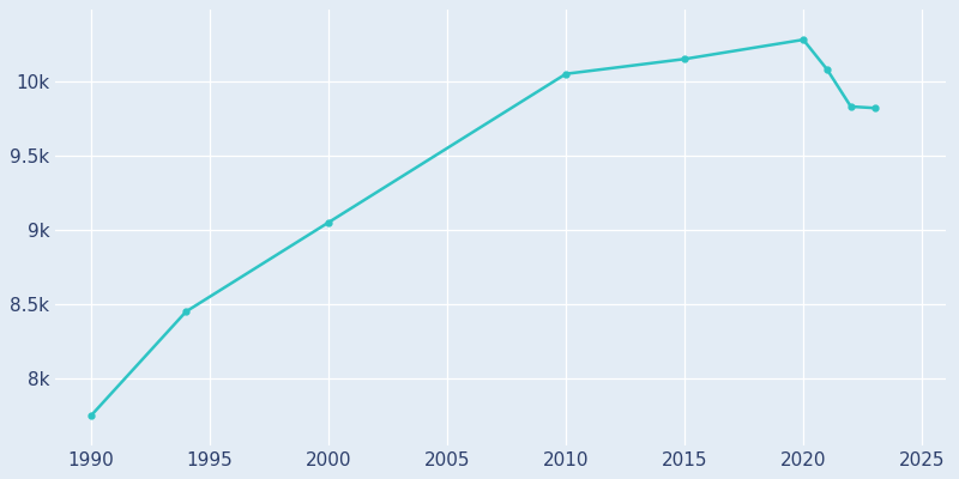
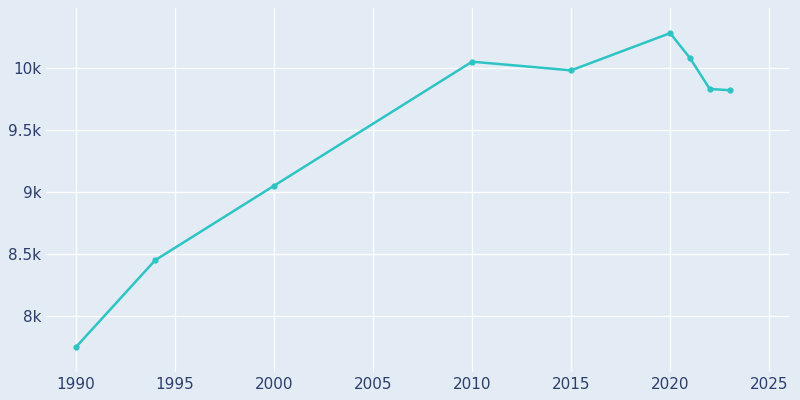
2015: 10.15k -> 9.98k
